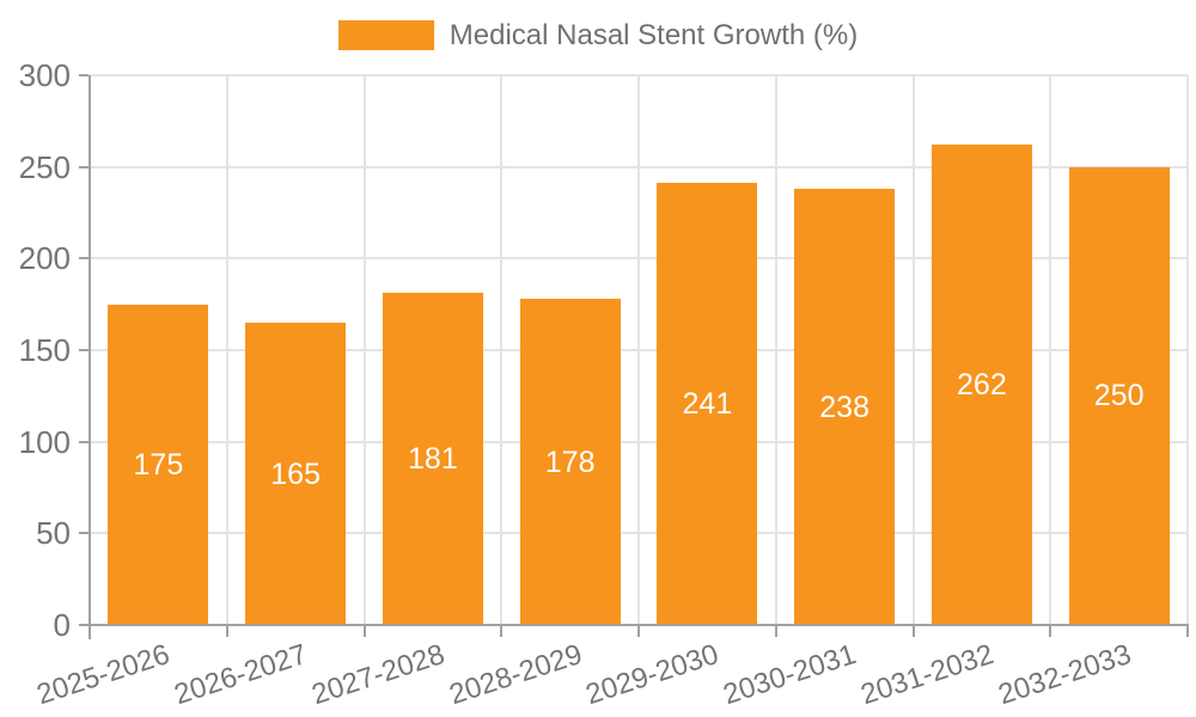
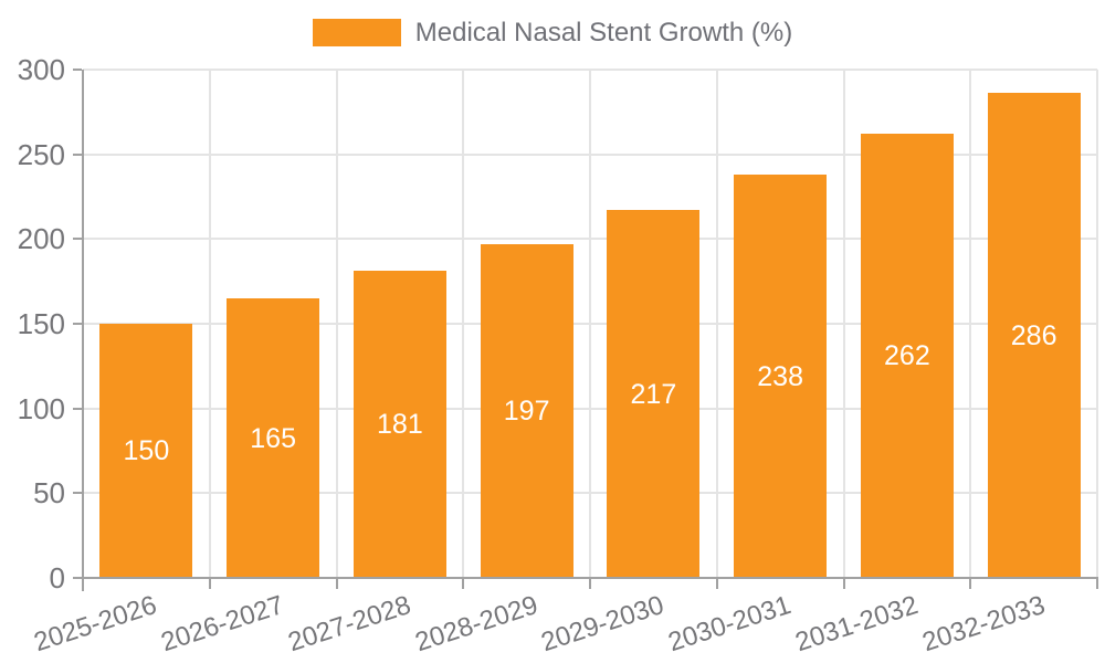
2025-2026: 175 -> 150
2028-2029: 178 -> 197
2029-2030: 241 -> 217
2032-2033: 250 -> 286
